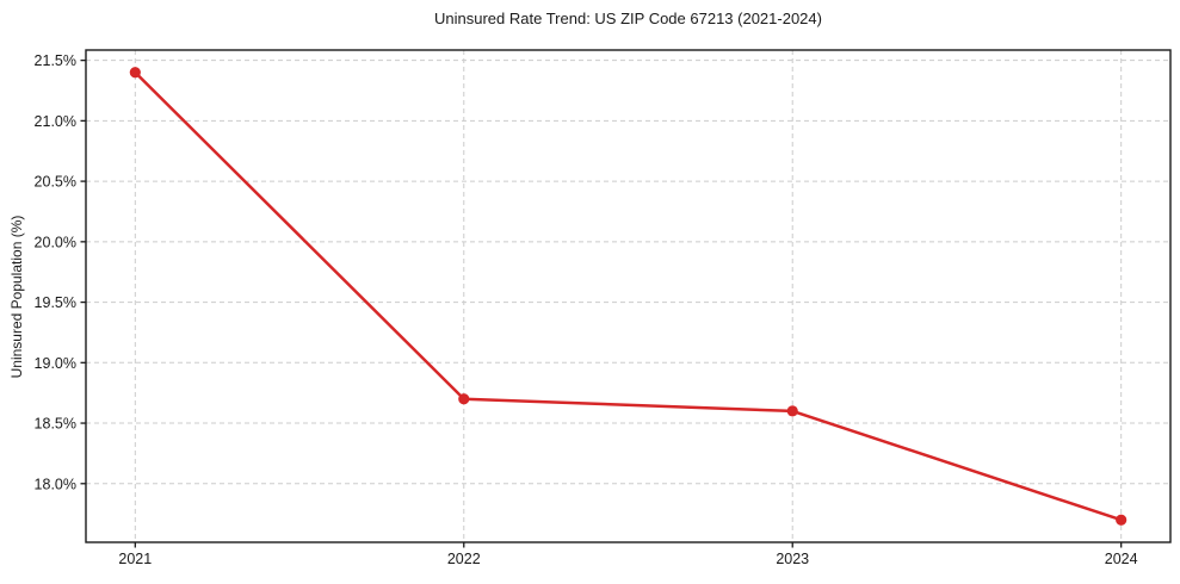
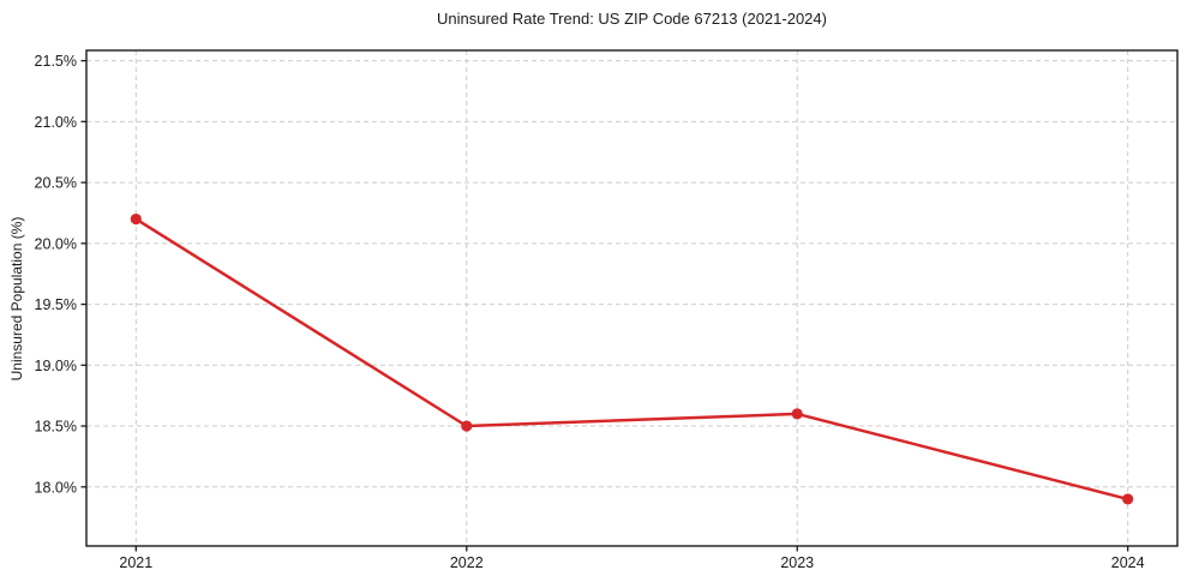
2021: 21.4% -> 20.2%
2022: 18.7% -> 18.5%
2024: 17.7% -> 17.9%
